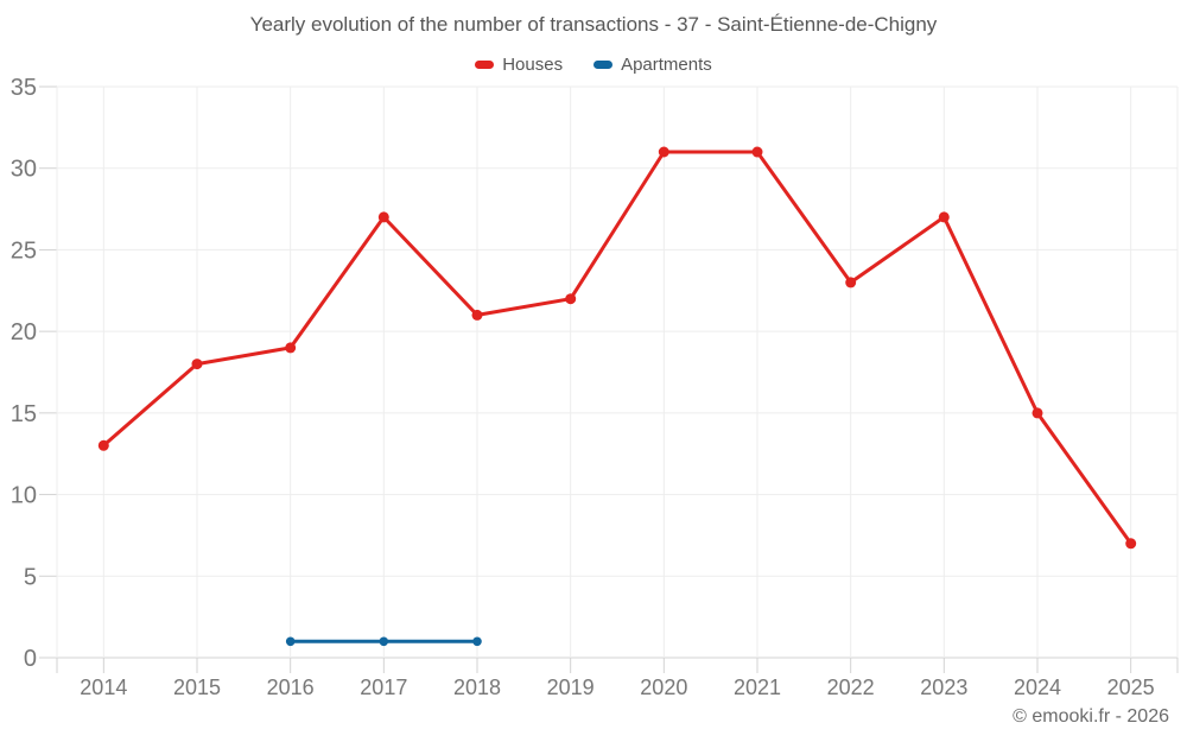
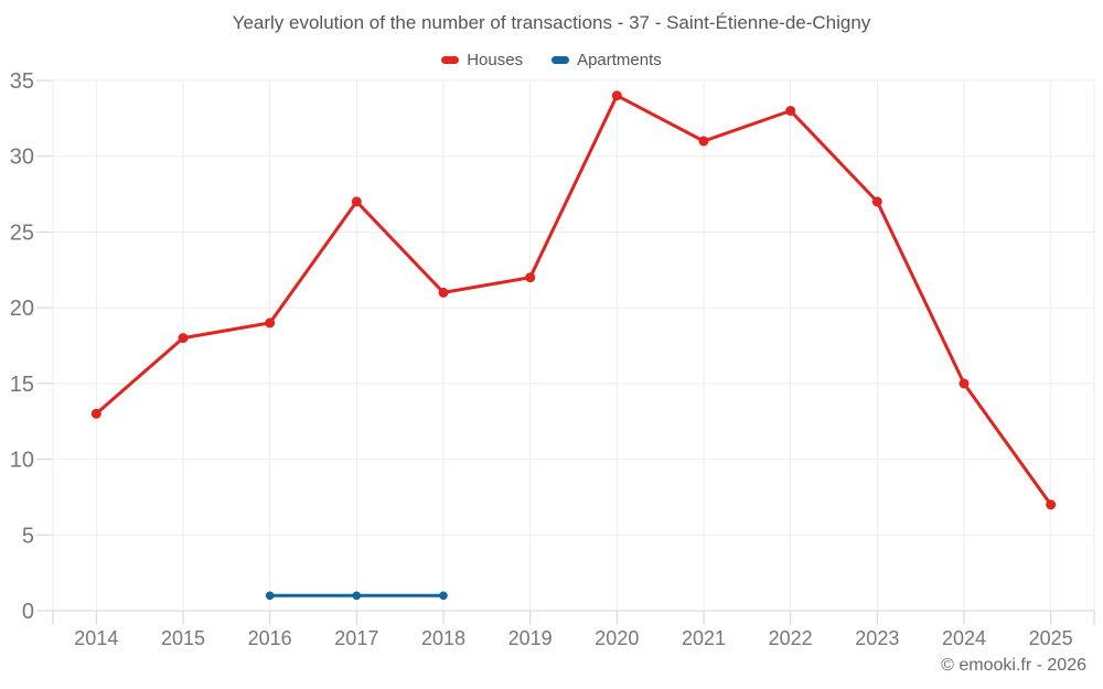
Houses/2020: 31 -> 34
Houses/2022: 23 -> 33
